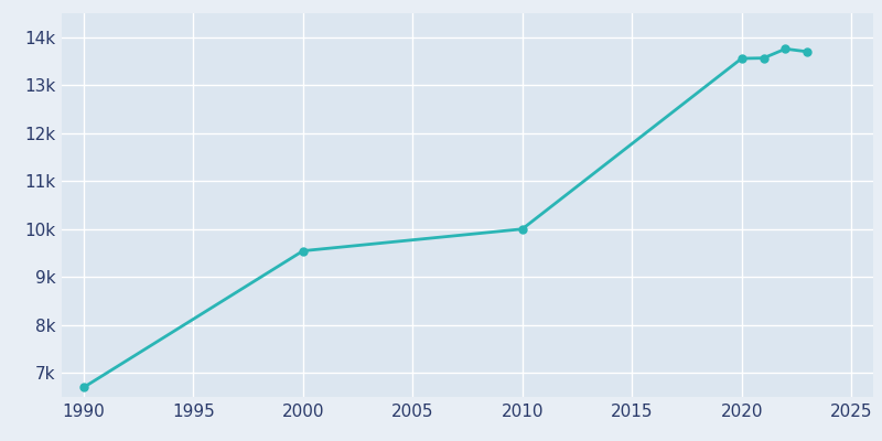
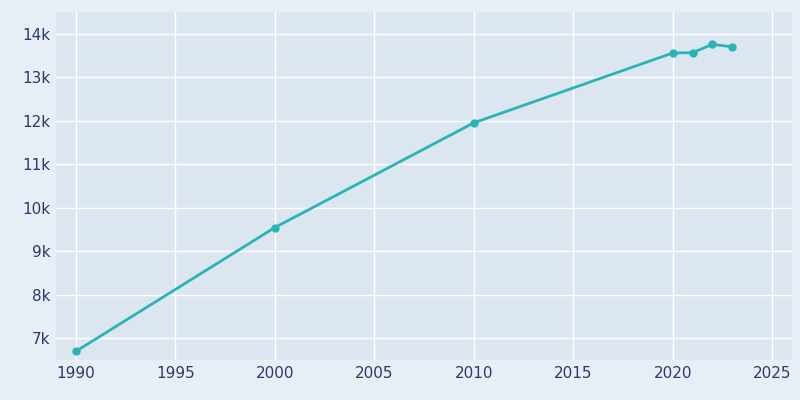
2010: 10.00k -> 11.95k
